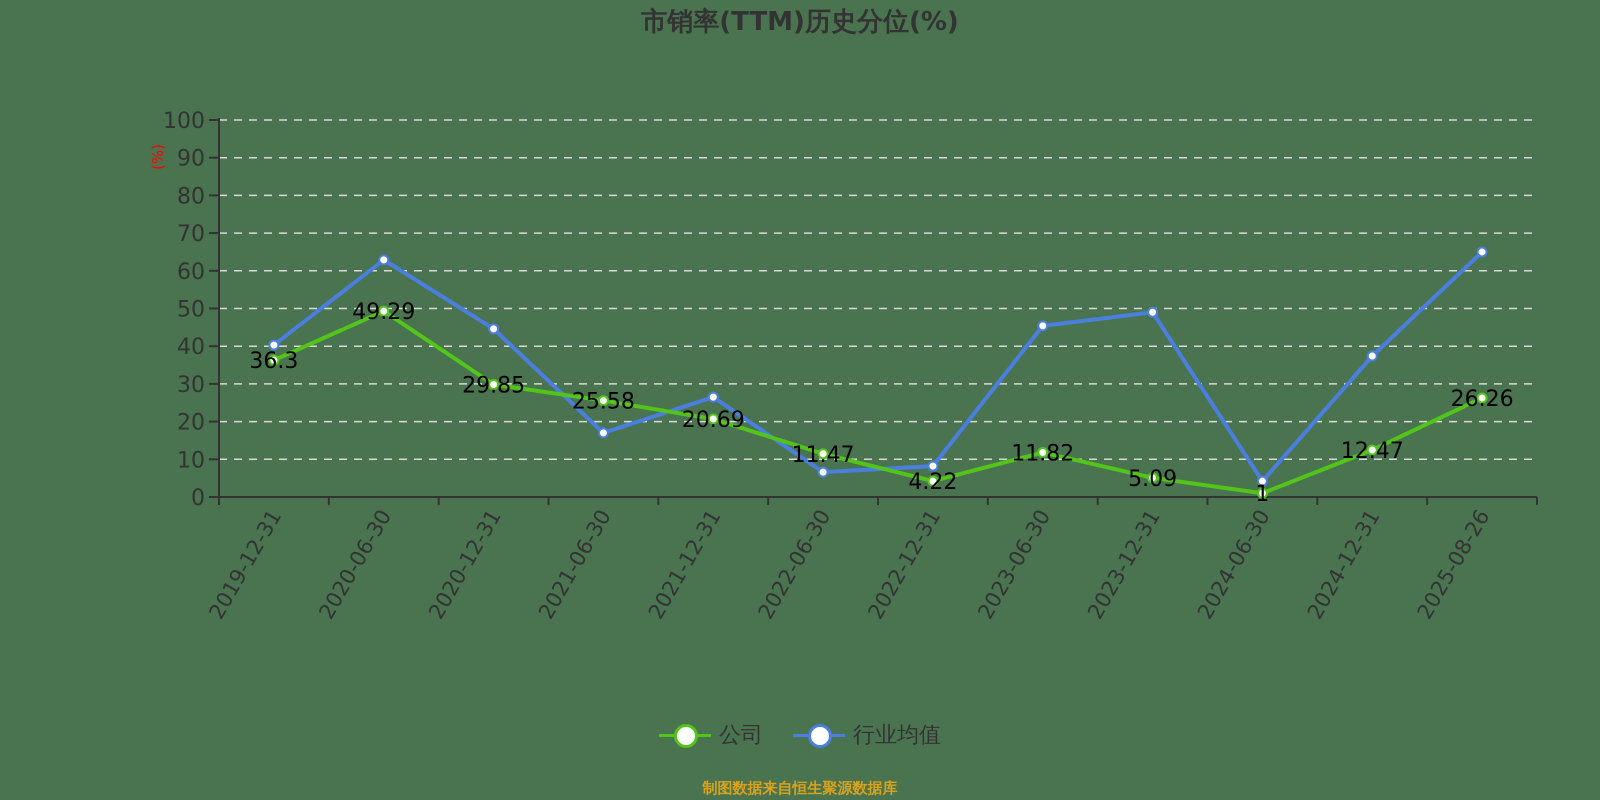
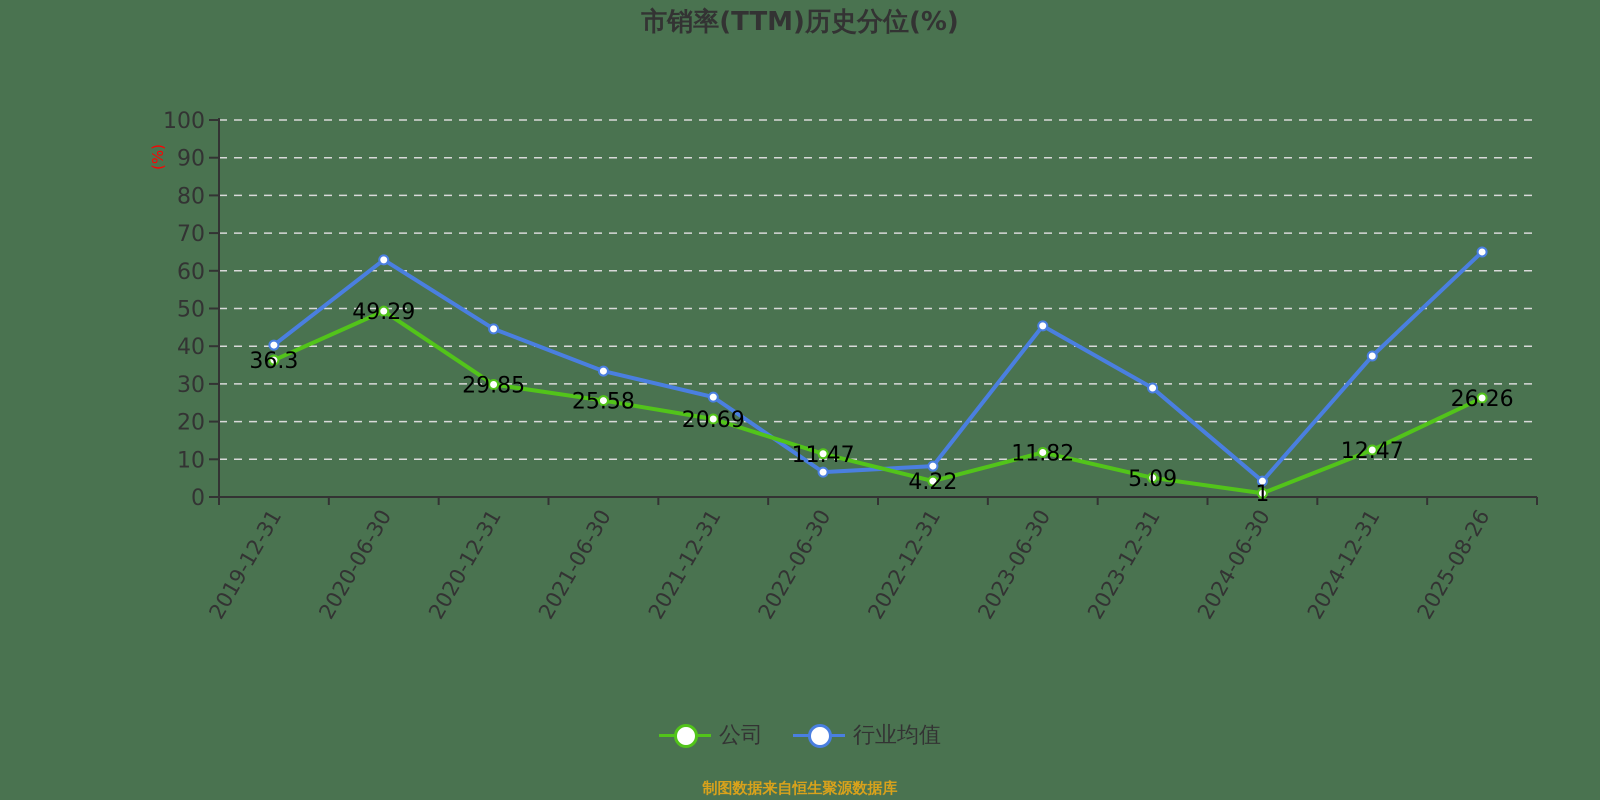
行业均值/2021-06-30: 17 -> 33
行业均值/2023-12-31: 49 -> 29
